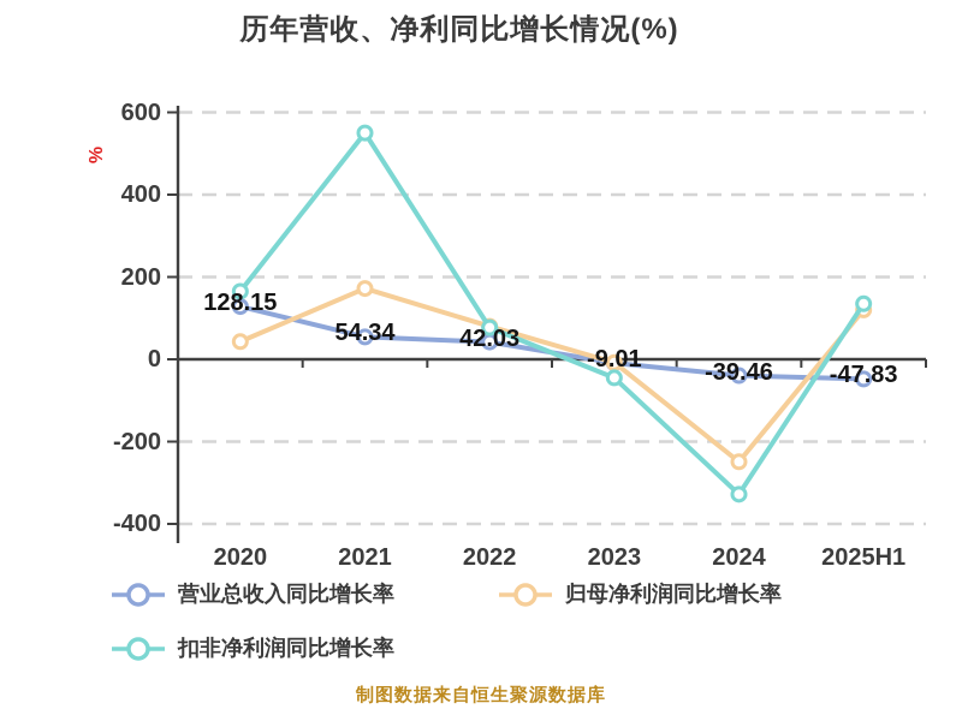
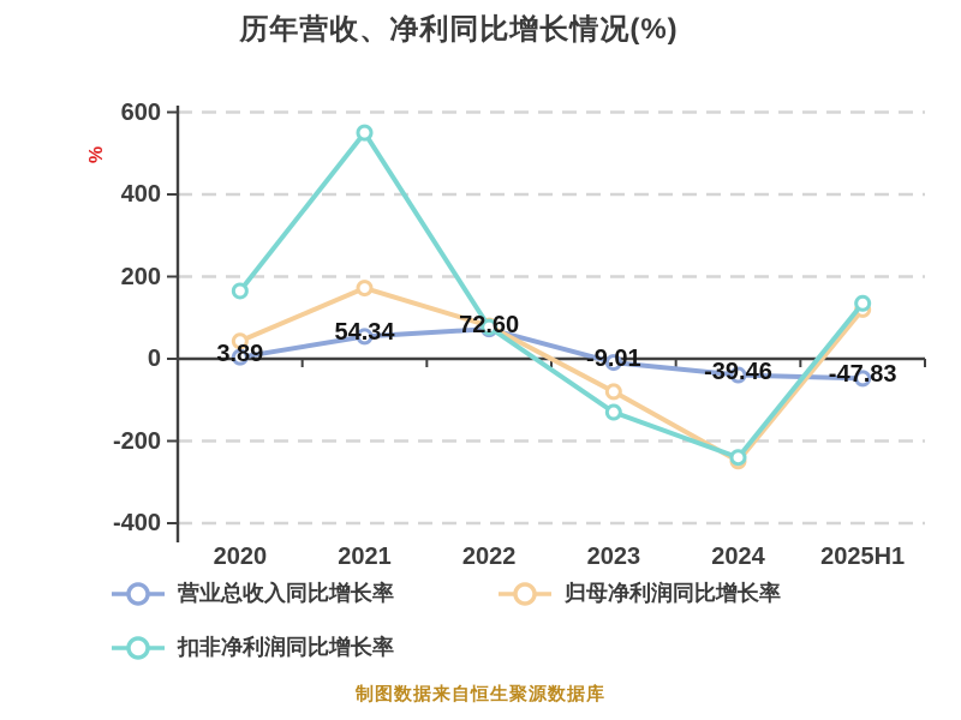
营业总收入同比增长率/2020: 128.15 -> 3.89
营业总收入同比增长率/2022: 42.03 -> 72.60
归母净利润同比增长率/2023: -10 -> -80
扣非净利润同比增长率/2023: -40 -> -130
扣非净利润同比增长率/2024: -330 -> -240
